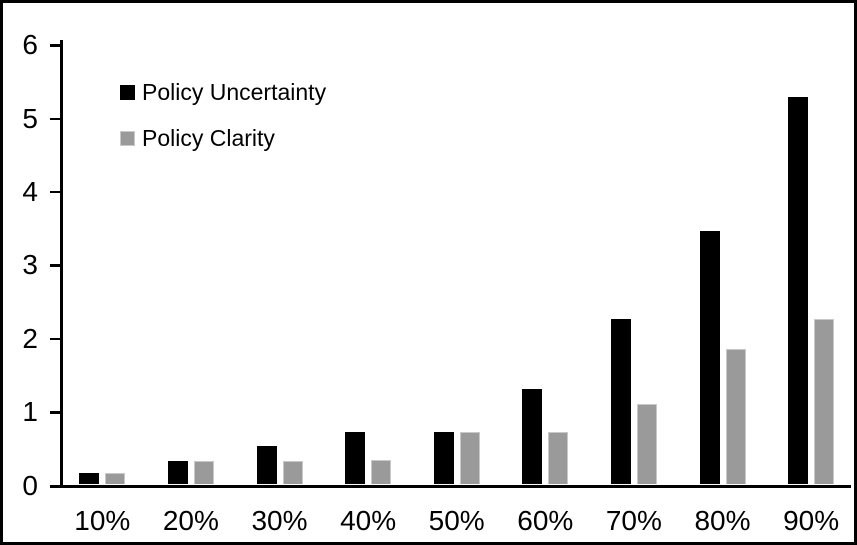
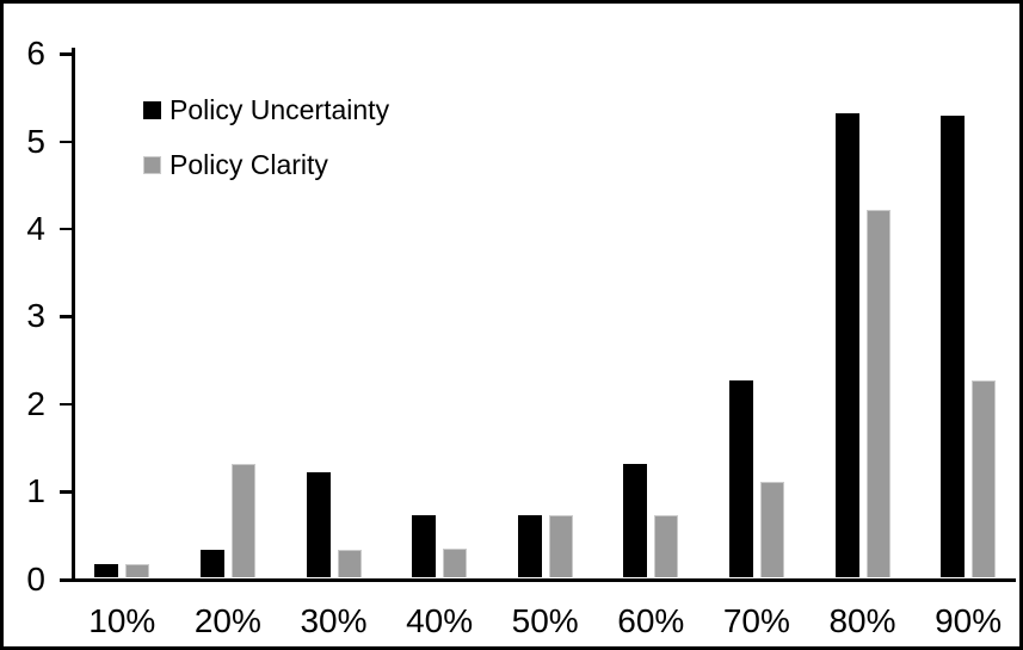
Policy Clarity/20%: 0.3 -> 1.3
Policy Uncertainty/30%: 0.5 -> 1.2
Policy Uncertainty/80%: 3.5 -> 5.3
Policy Clarity/80%: 1.9 -> 4.2
